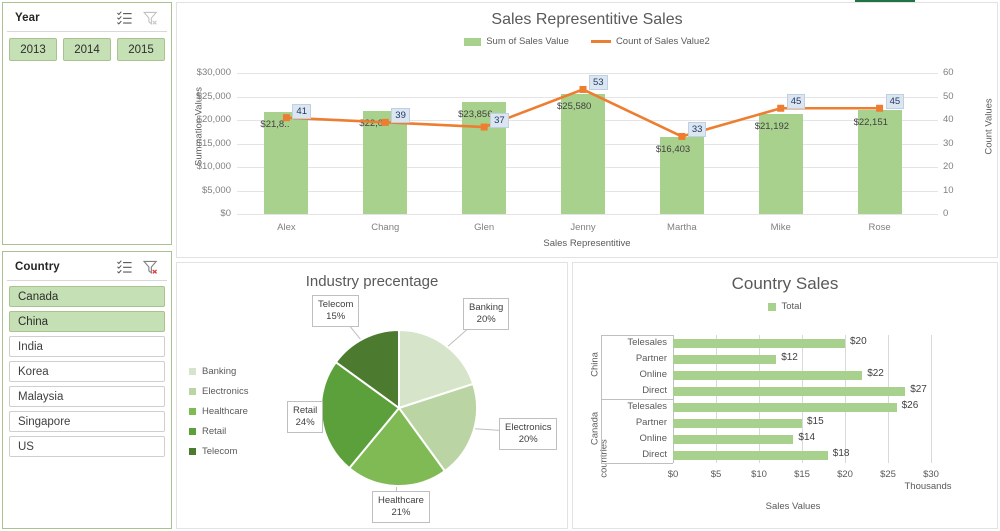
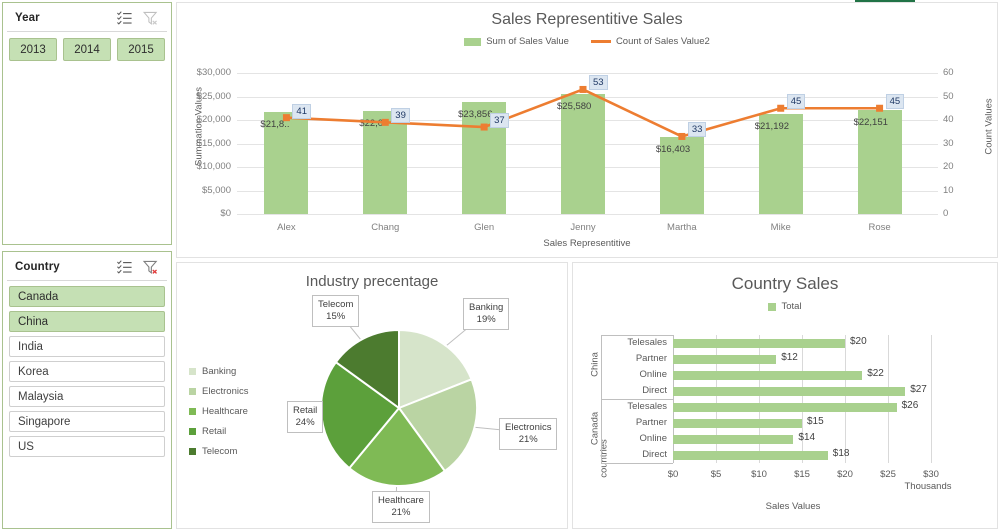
Industry precentage/Banking: 20% -> 19%
Industry precentage/Electronics: 20% -> 21%
